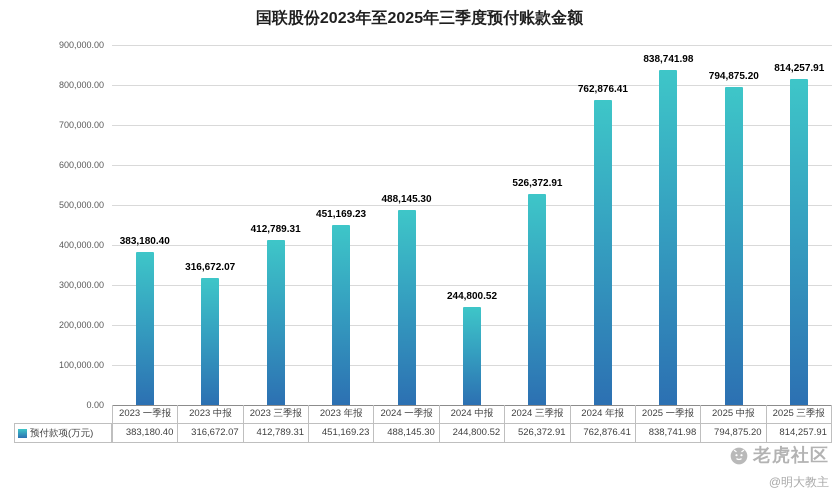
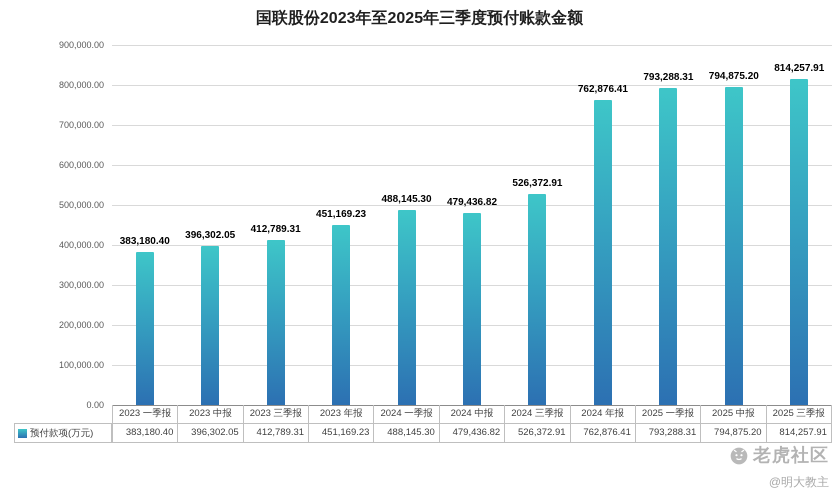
2023 中报: 316,672.07 -> 396,302.05
2024 中报: 244,800.52 -> 479,436.82
2025 一季报: 838,741.98 -> 793,288.31
